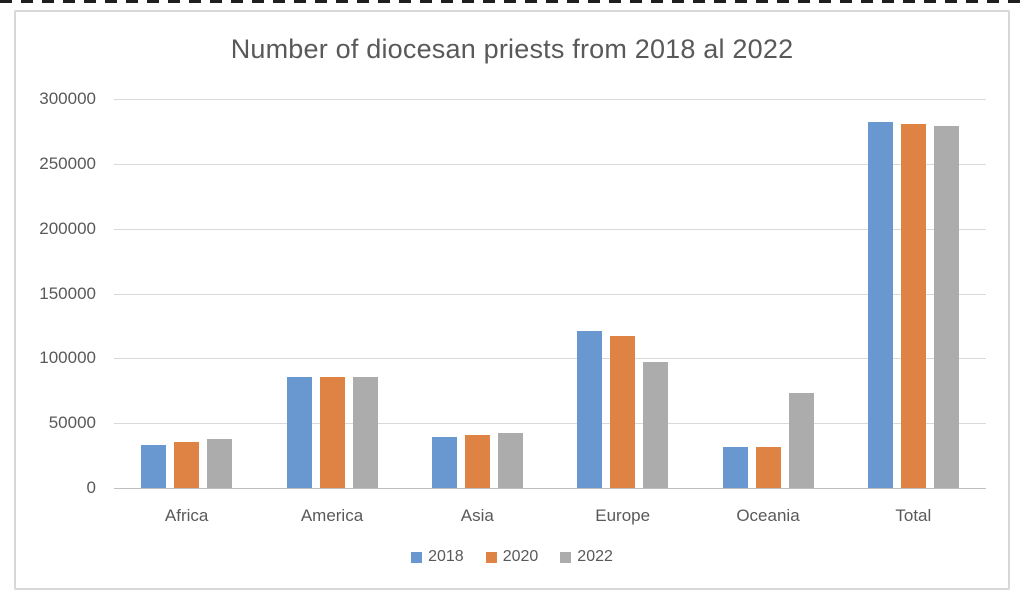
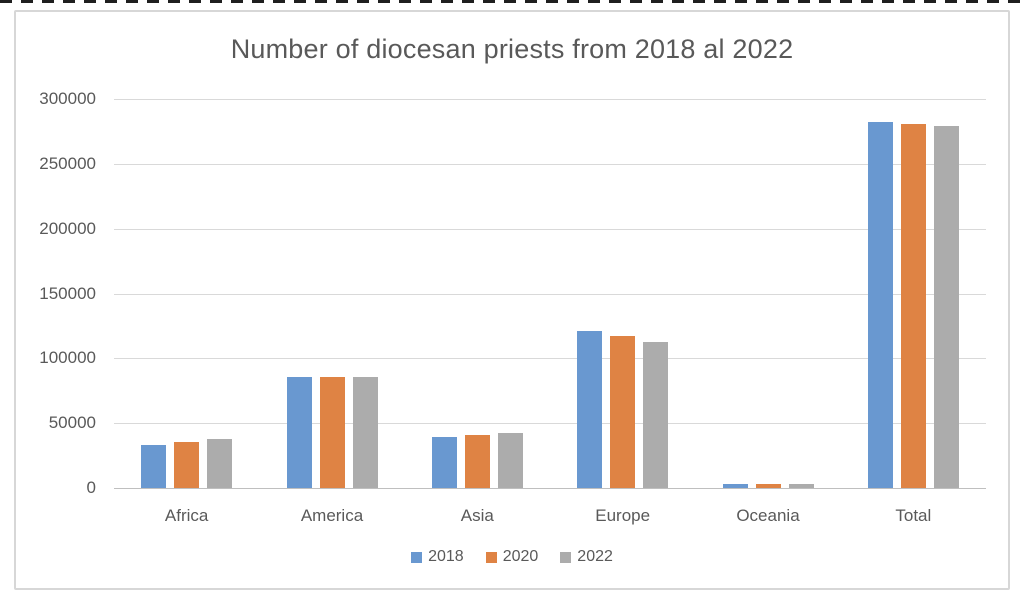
2022/Europe: 97000 -> 112000
2018/Oceania: 32000 -> 3000
2020/Oceania: 32000 -> 3000
2022/Oceania: 73000 -> 3000
